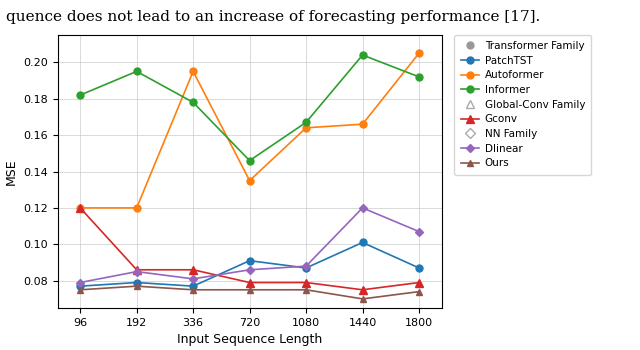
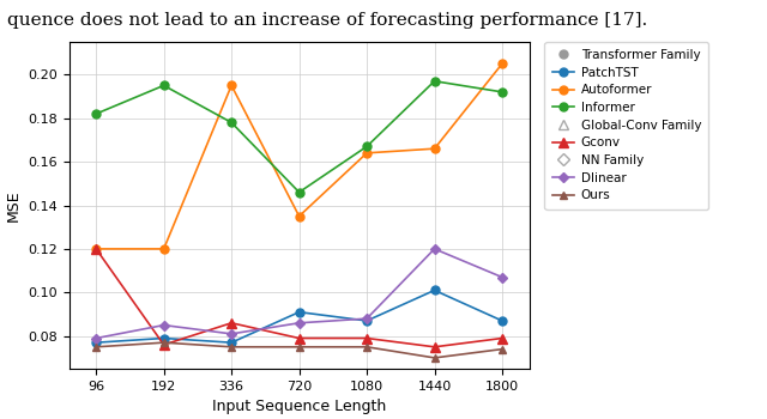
Gconv/192: 0.086 -> 0.076
Informer/1440: 0.204 -> 0.197
